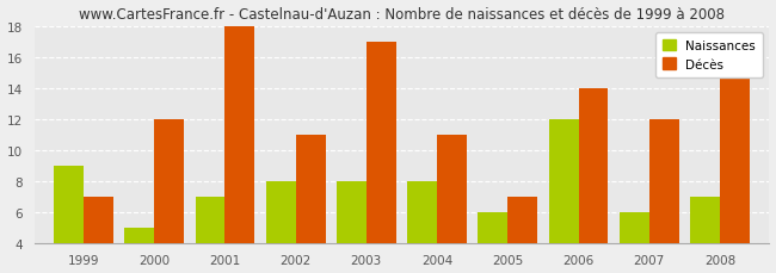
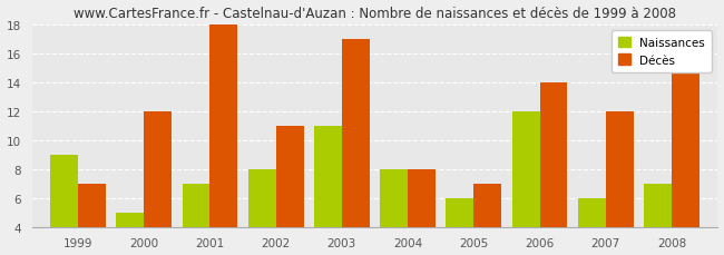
Naissances/2003: 8 -> 11
Décès/2004: 11 -> 8
